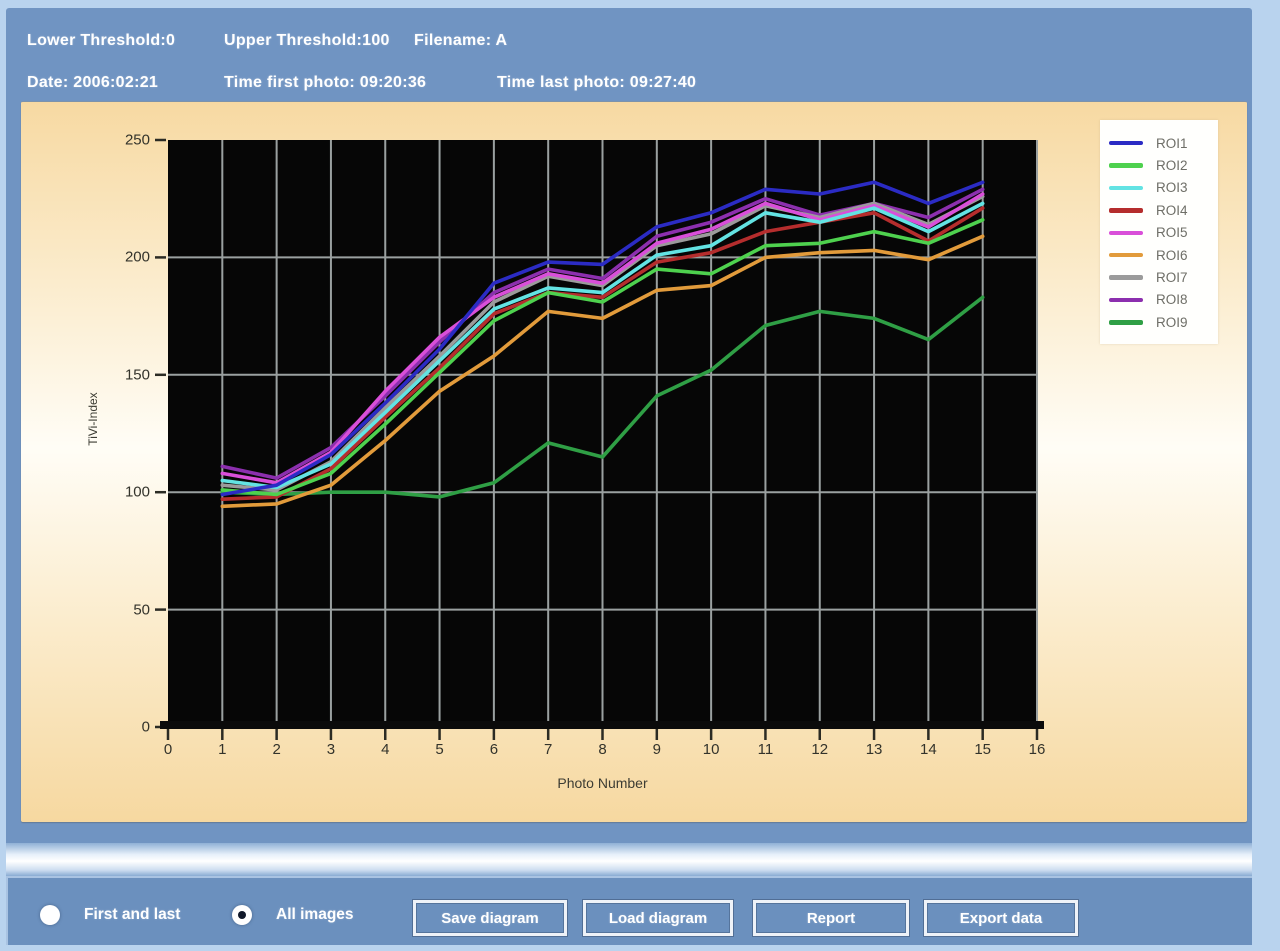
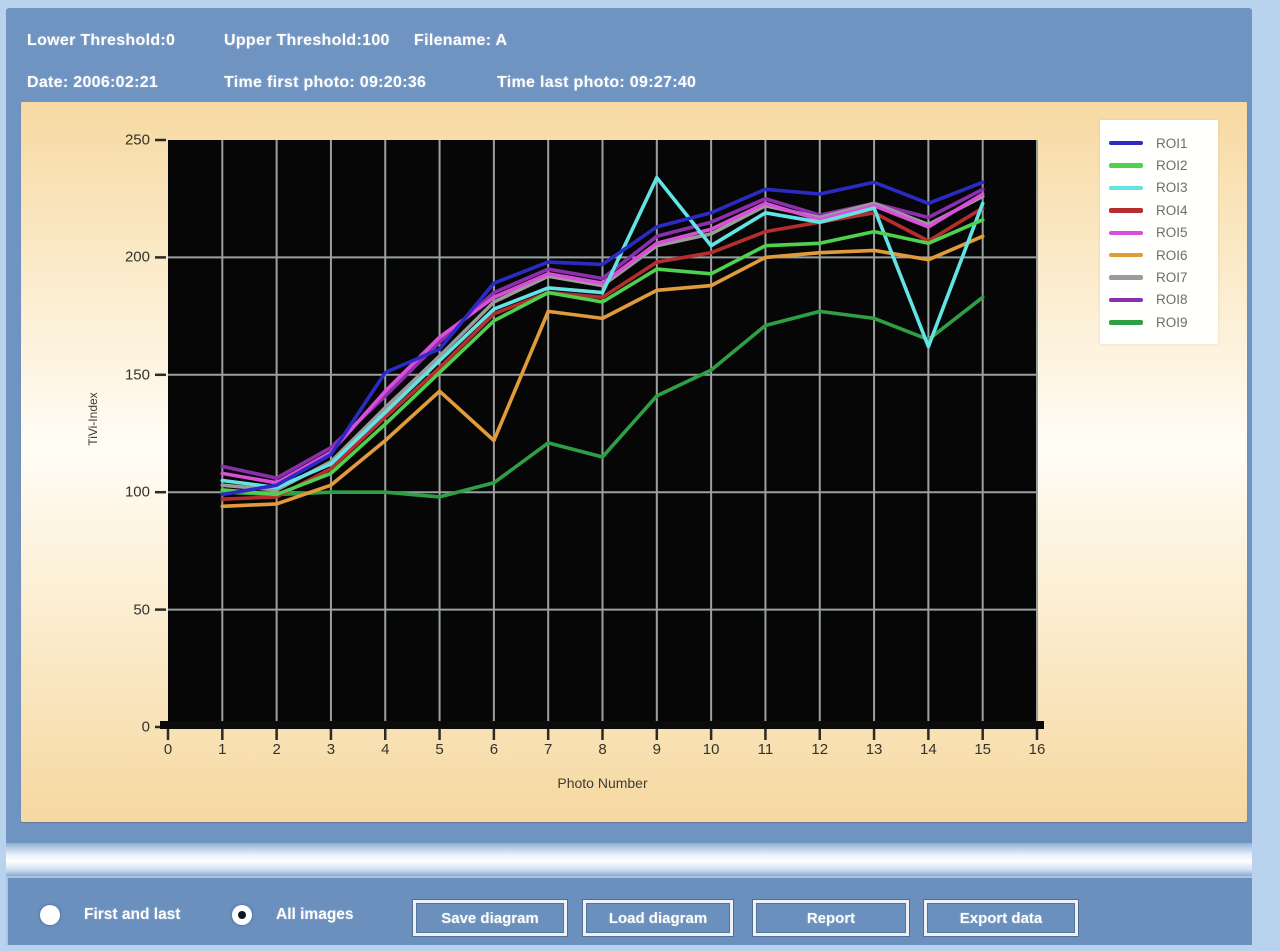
ROI1/4: 138 -> 151
ROI6/6: 158 -> 122
ROI3/9: 201 -> 234
ROI3/14: 211 -> 162
